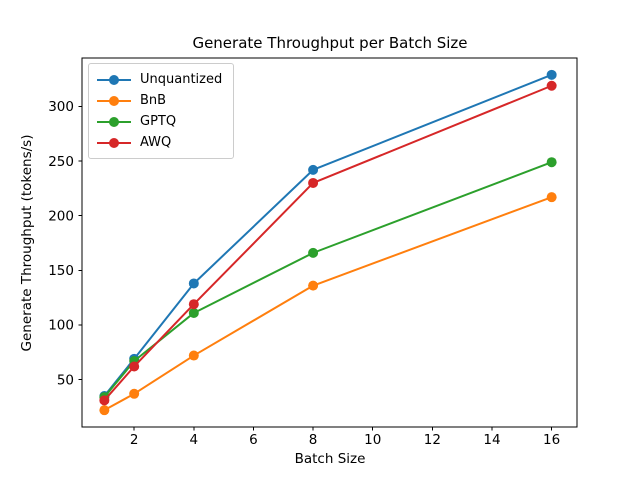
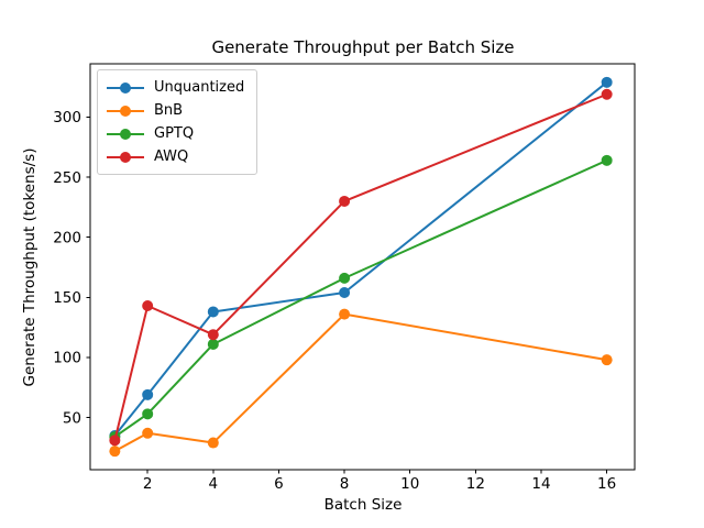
GPTQ/2: 67 -> 53
AWQ/2: 62 -> 143
BnB/4: 72 -> 29
Unquantized/8: 242 -> 154
BnB/16: 217 -> 98
GPTQ/16: 249 -> 264
